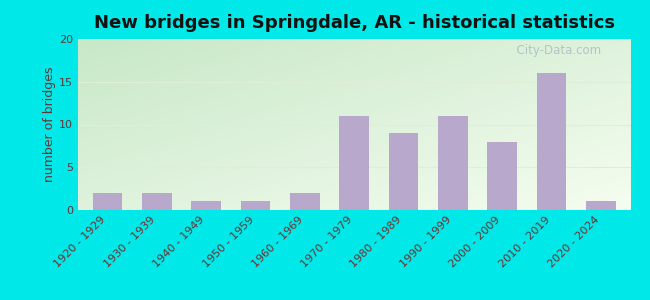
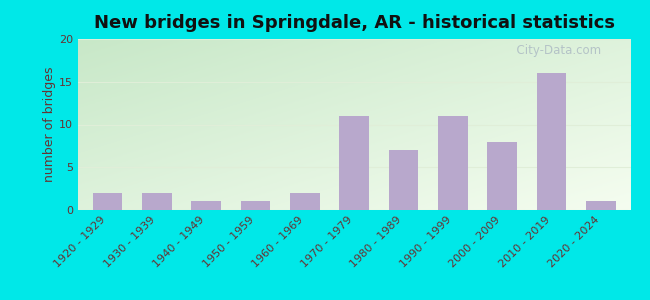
1980 - 1989: 9 -> 7
